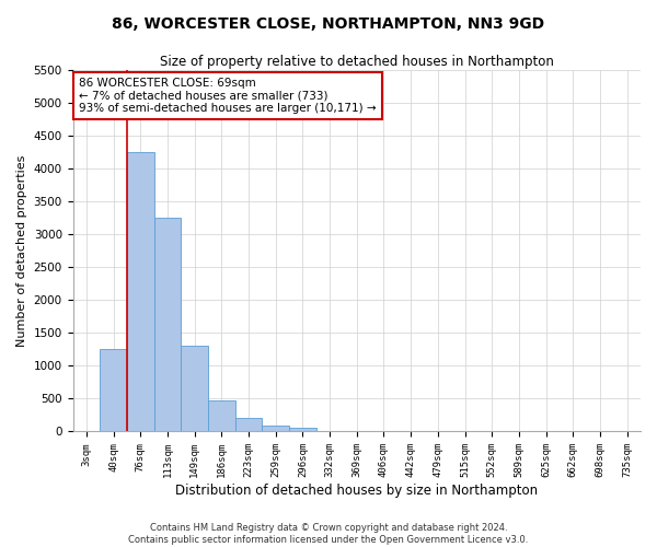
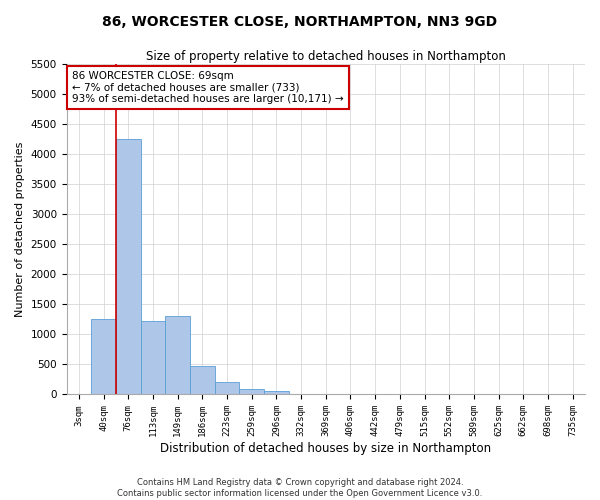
113sqm: 3250 -> 1220
